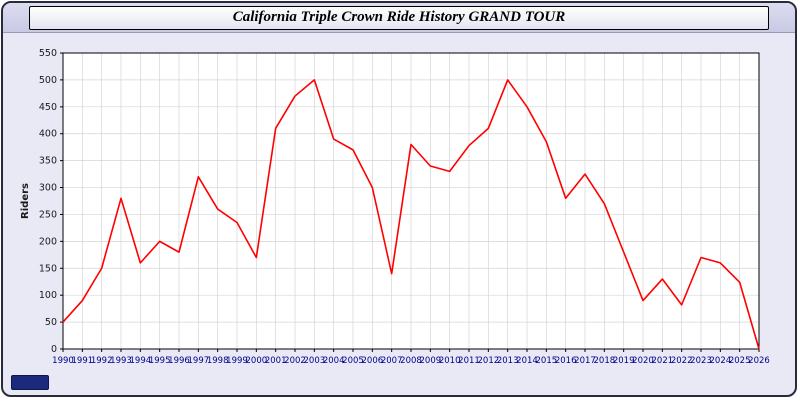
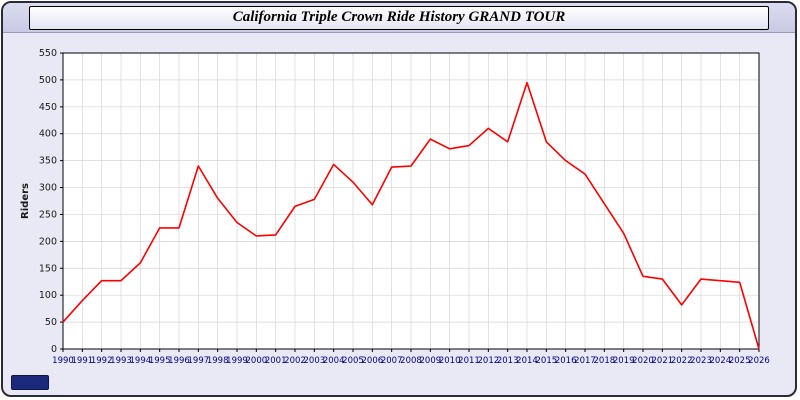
1992: 150 -> 130
1993: 280 -> 130
1995: 200 -> 220
1996: 180 -> 220
1997: 320 -> 340
1998: 260 -> 280
2000: 170 -> 210
2001: 410 -> 210
2002: 470 -> 260
2003: 500 -> 280
2004: 390 -> 340
2005: 370 -> 310
2006: 300 -> 270
2007: 140 -> 340
2008: 380 -> 340
2009: 340 -> 390
2010: 330 -> 370
2013: 500 -> 380
2014: 450 -> 500
2016: 280 -> 350
2019: 180 -> 220
2020: 90 -> 140
2023: 170 -> 130
2024: 160 -> 130
